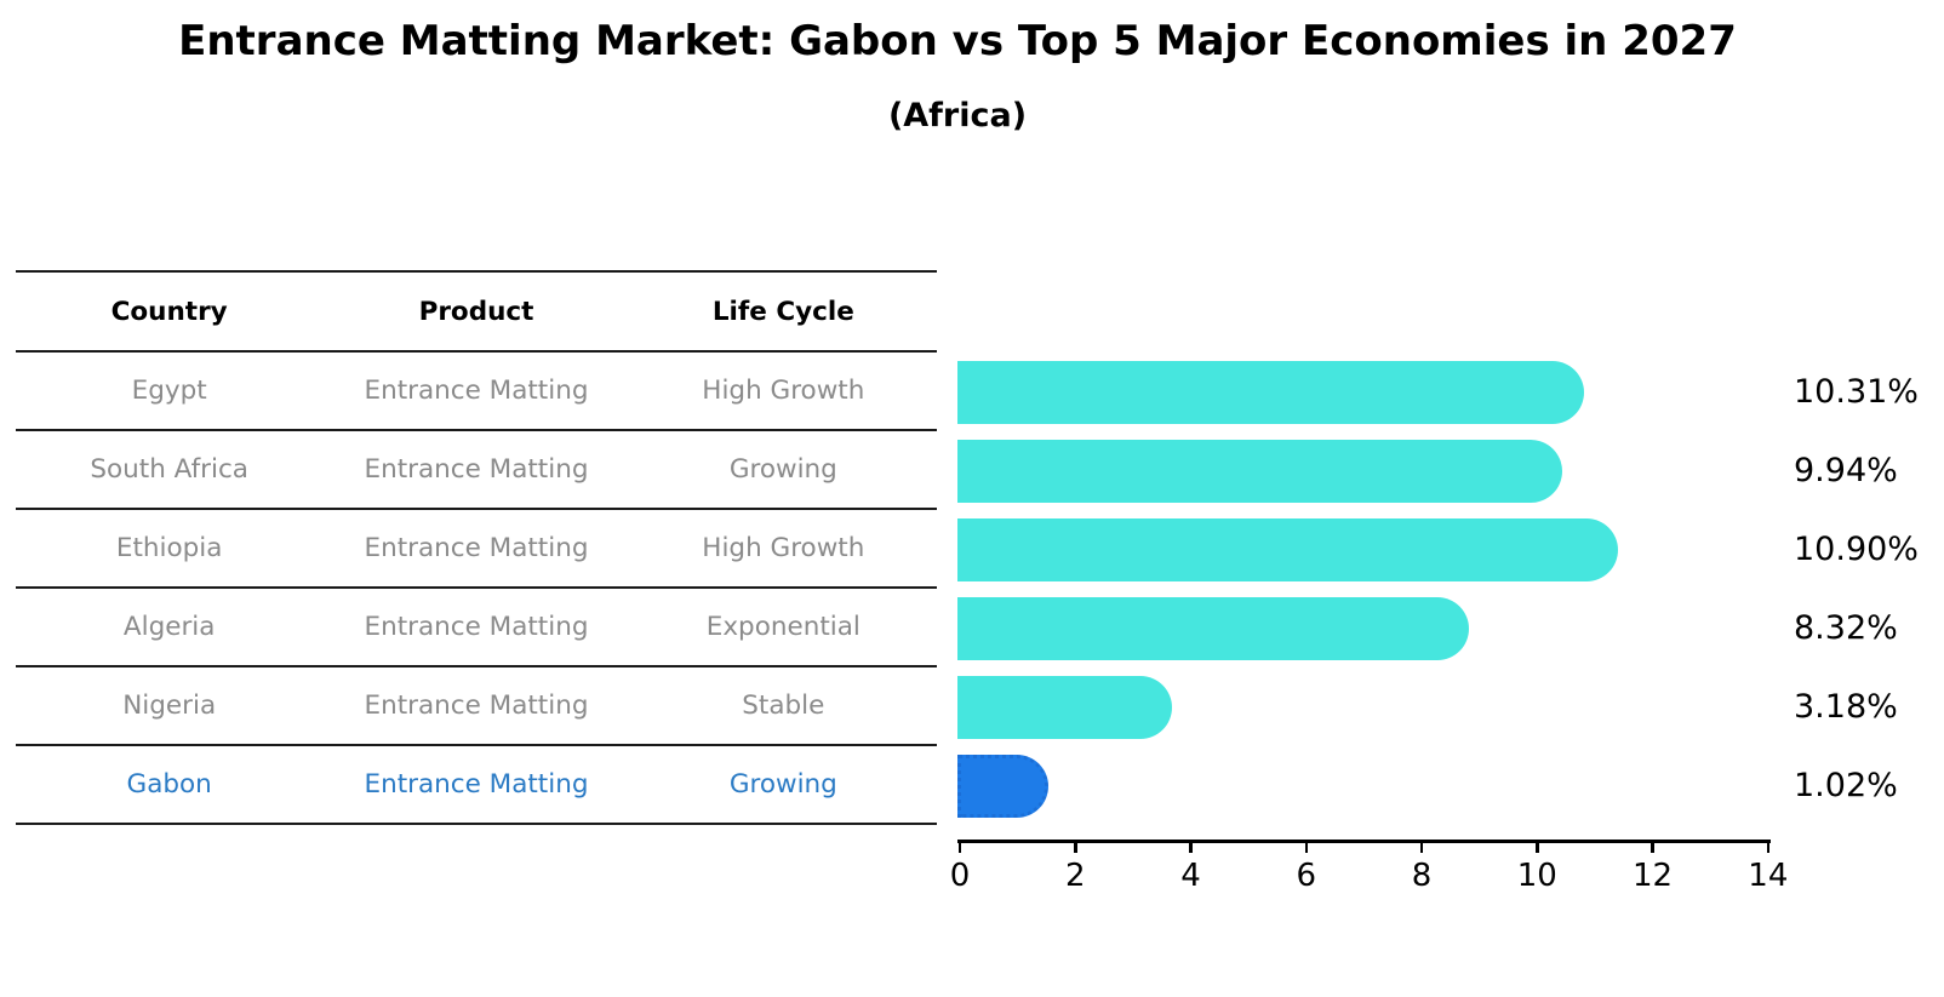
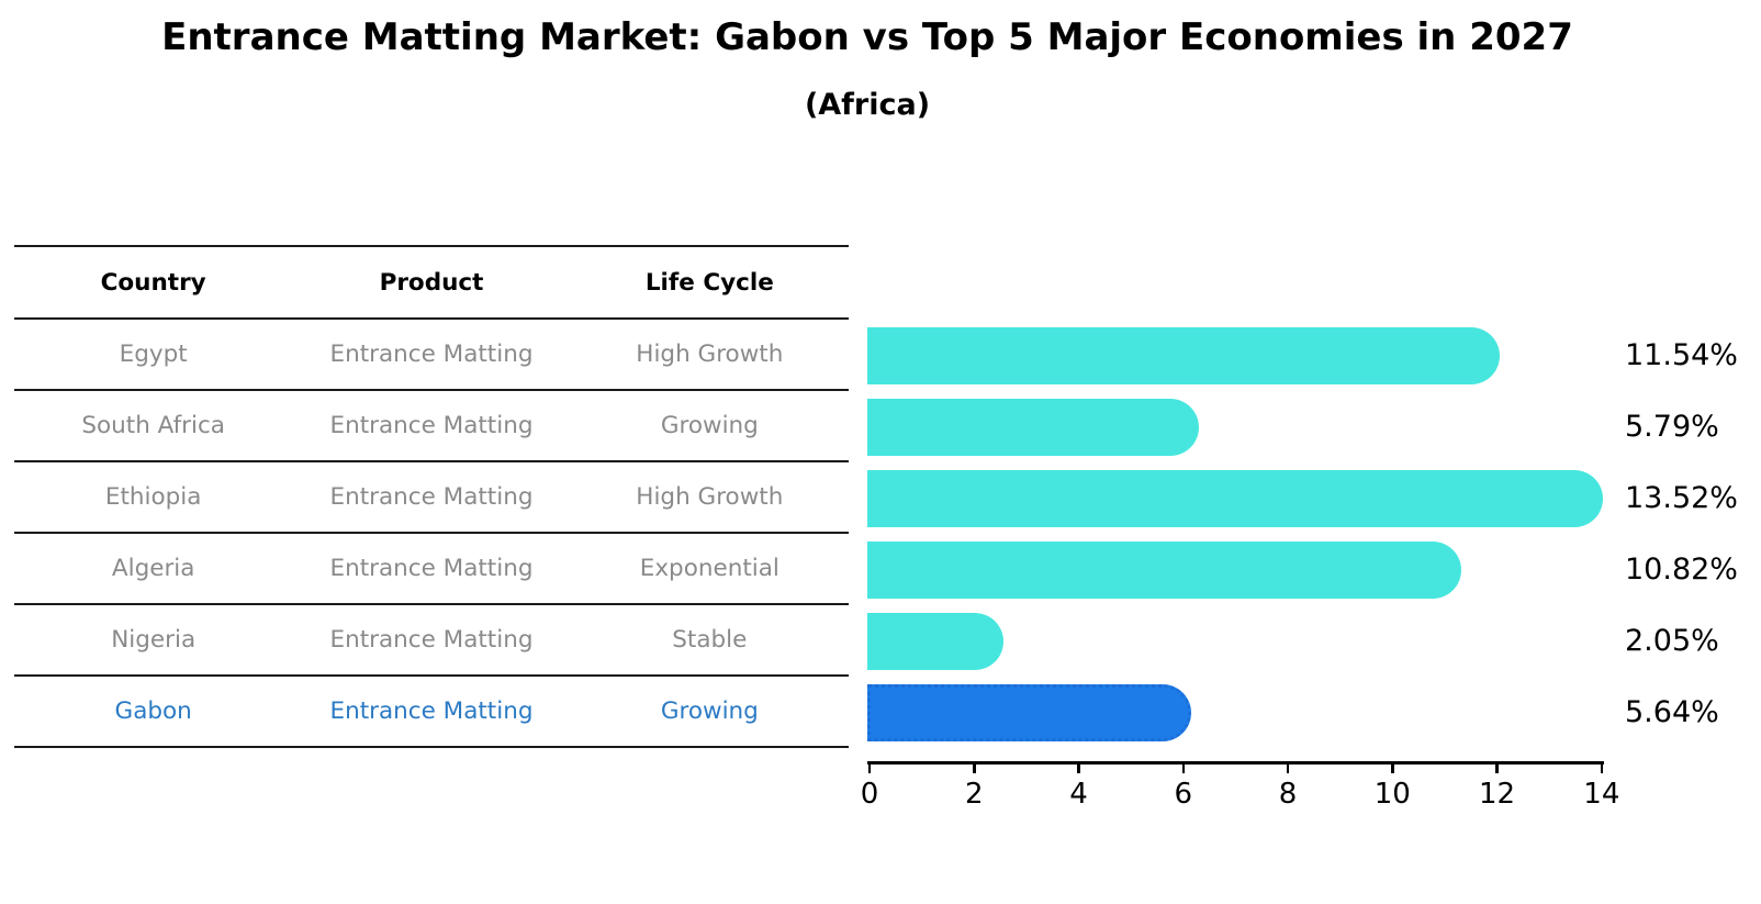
Egypt: 10.31% -> 11.54%
South Africa: 9.94% -> 5.79%
Ethiopia: 10.90% -> 13.52%
Algeria: 8.32% -> 10.82%
Nigeria: 3.18% -> 2.05%
Gabon: 1.02% -> 5.64%
